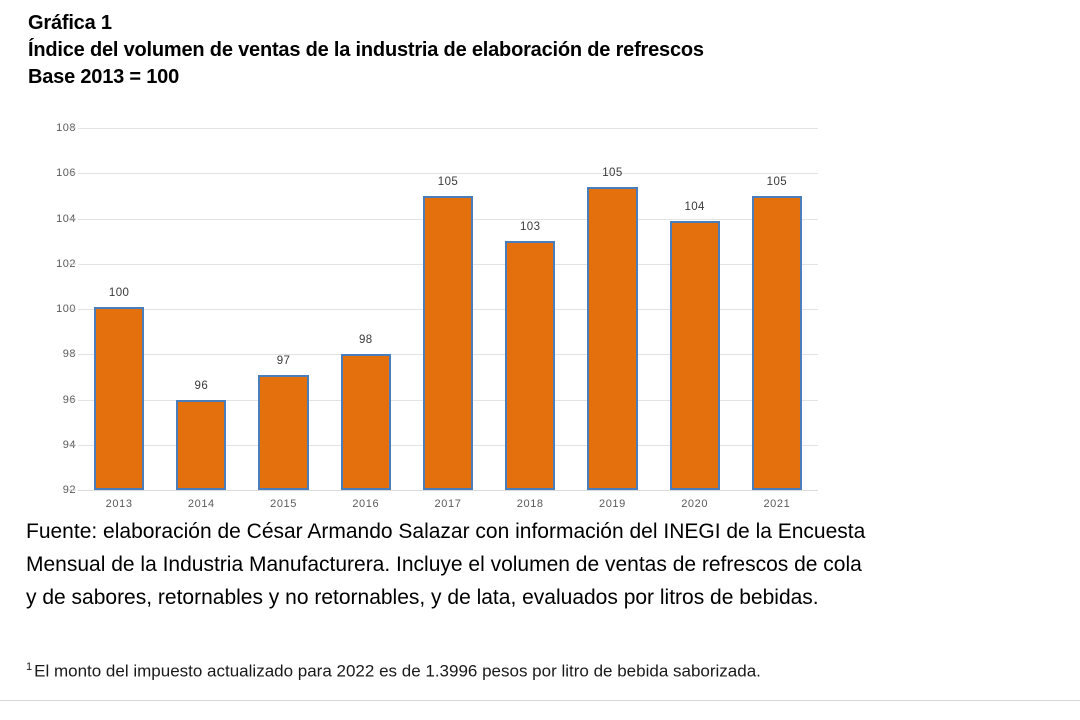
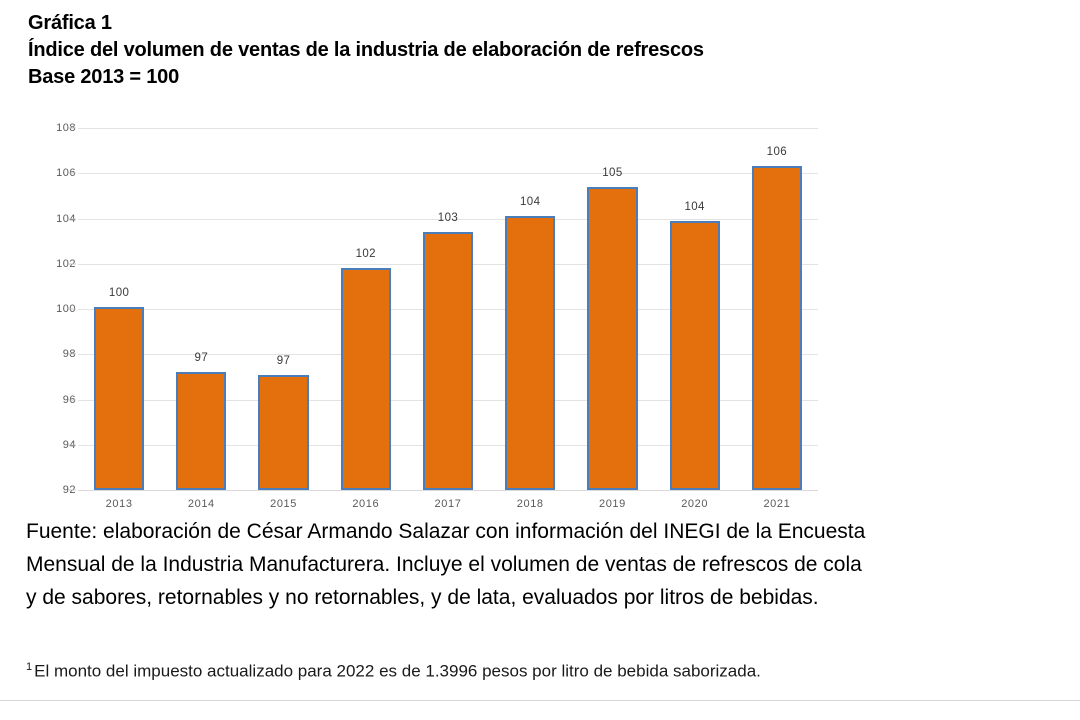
2014: 96 -> 97
2016: 98 -> 102
2017: 105 -> 103
2018: 103 -> 104
2021: 105 -> 106
